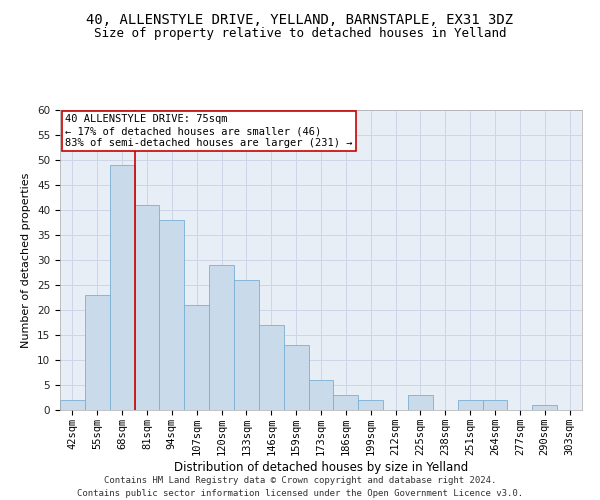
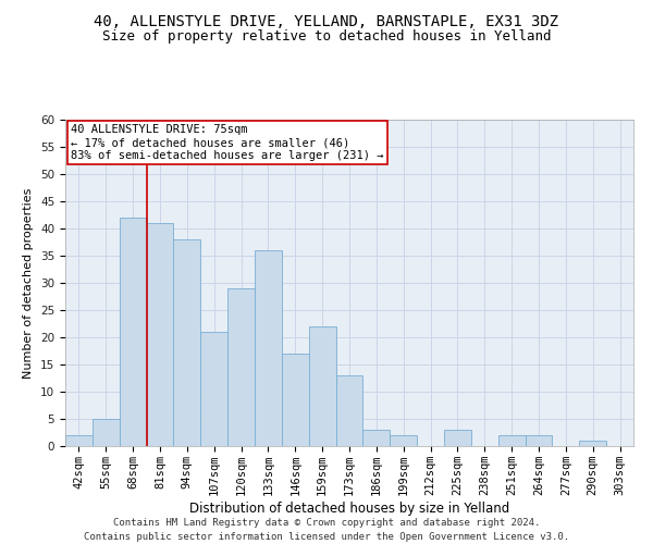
55sqm: 23 -> 5
68sqm: 49 -> 42
133sqm: 26 -> 36
159sqm: 13 -> 22
173sqm: 6 -> 13
